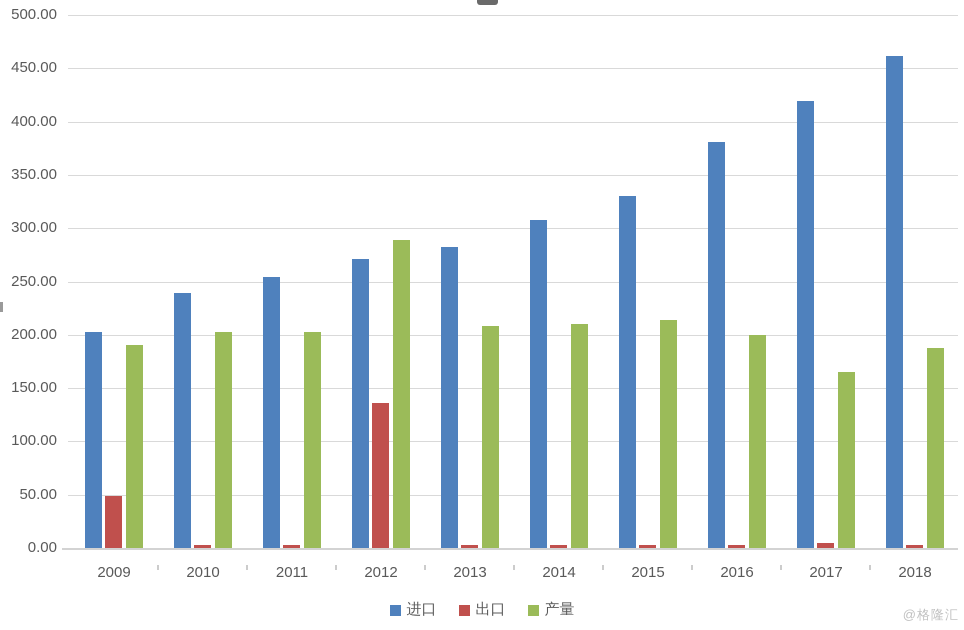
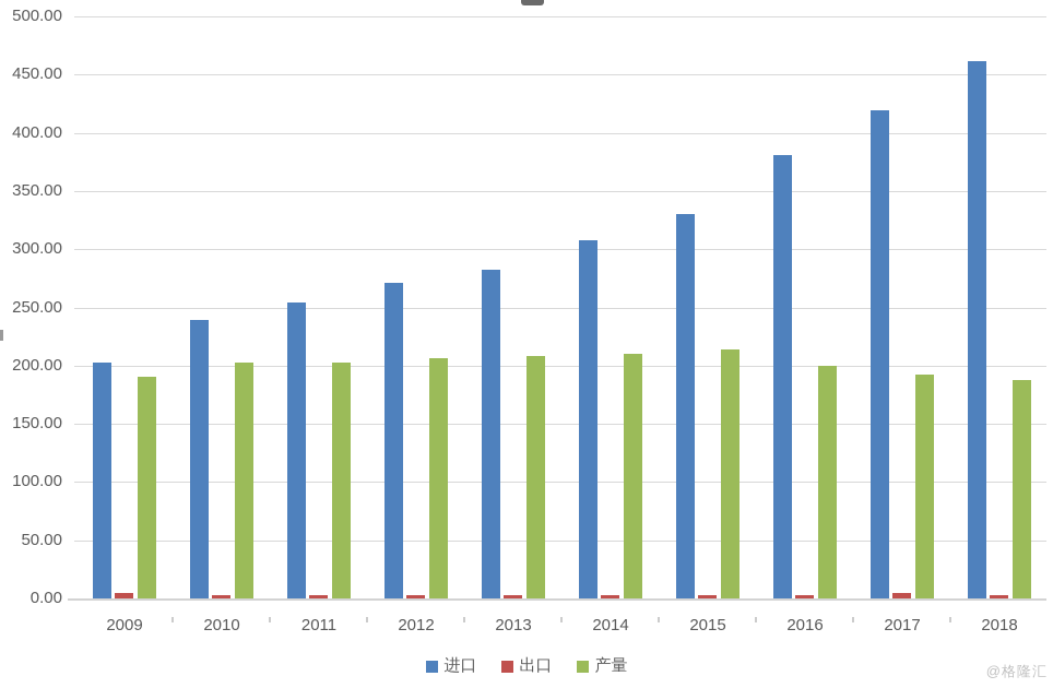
出口/2009: 49 -> 4
出口/2012: 136 -> 3
产量/2012: 289 -> 206
产量/2017: 165 -> 192
